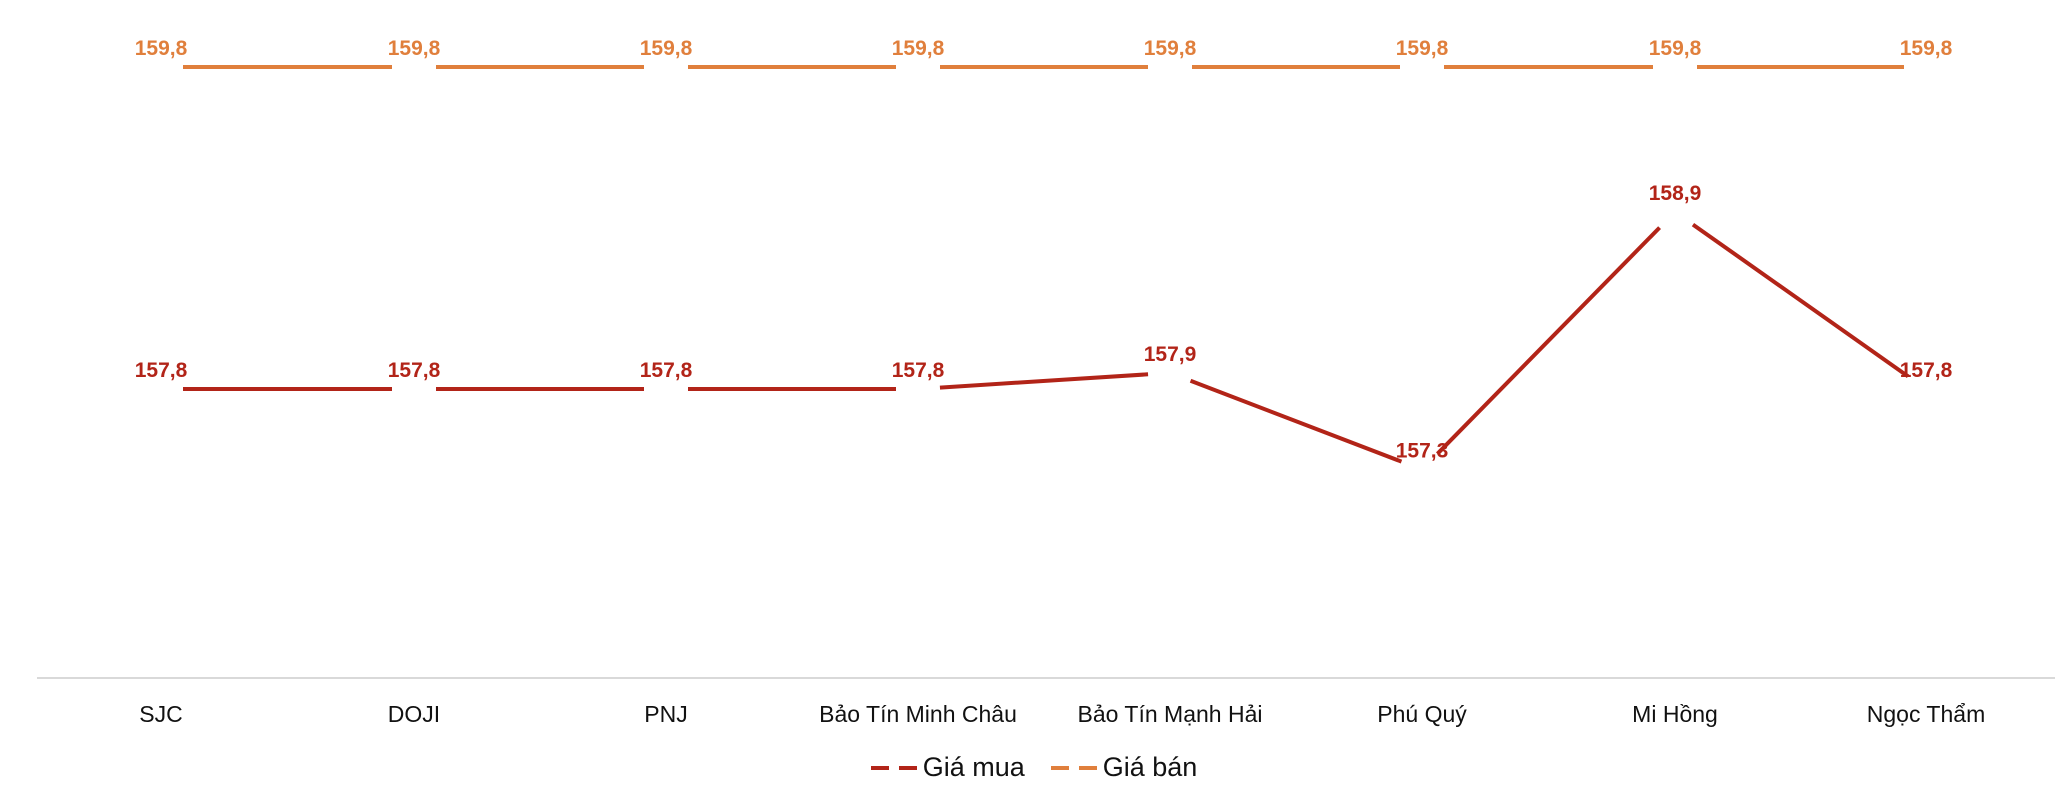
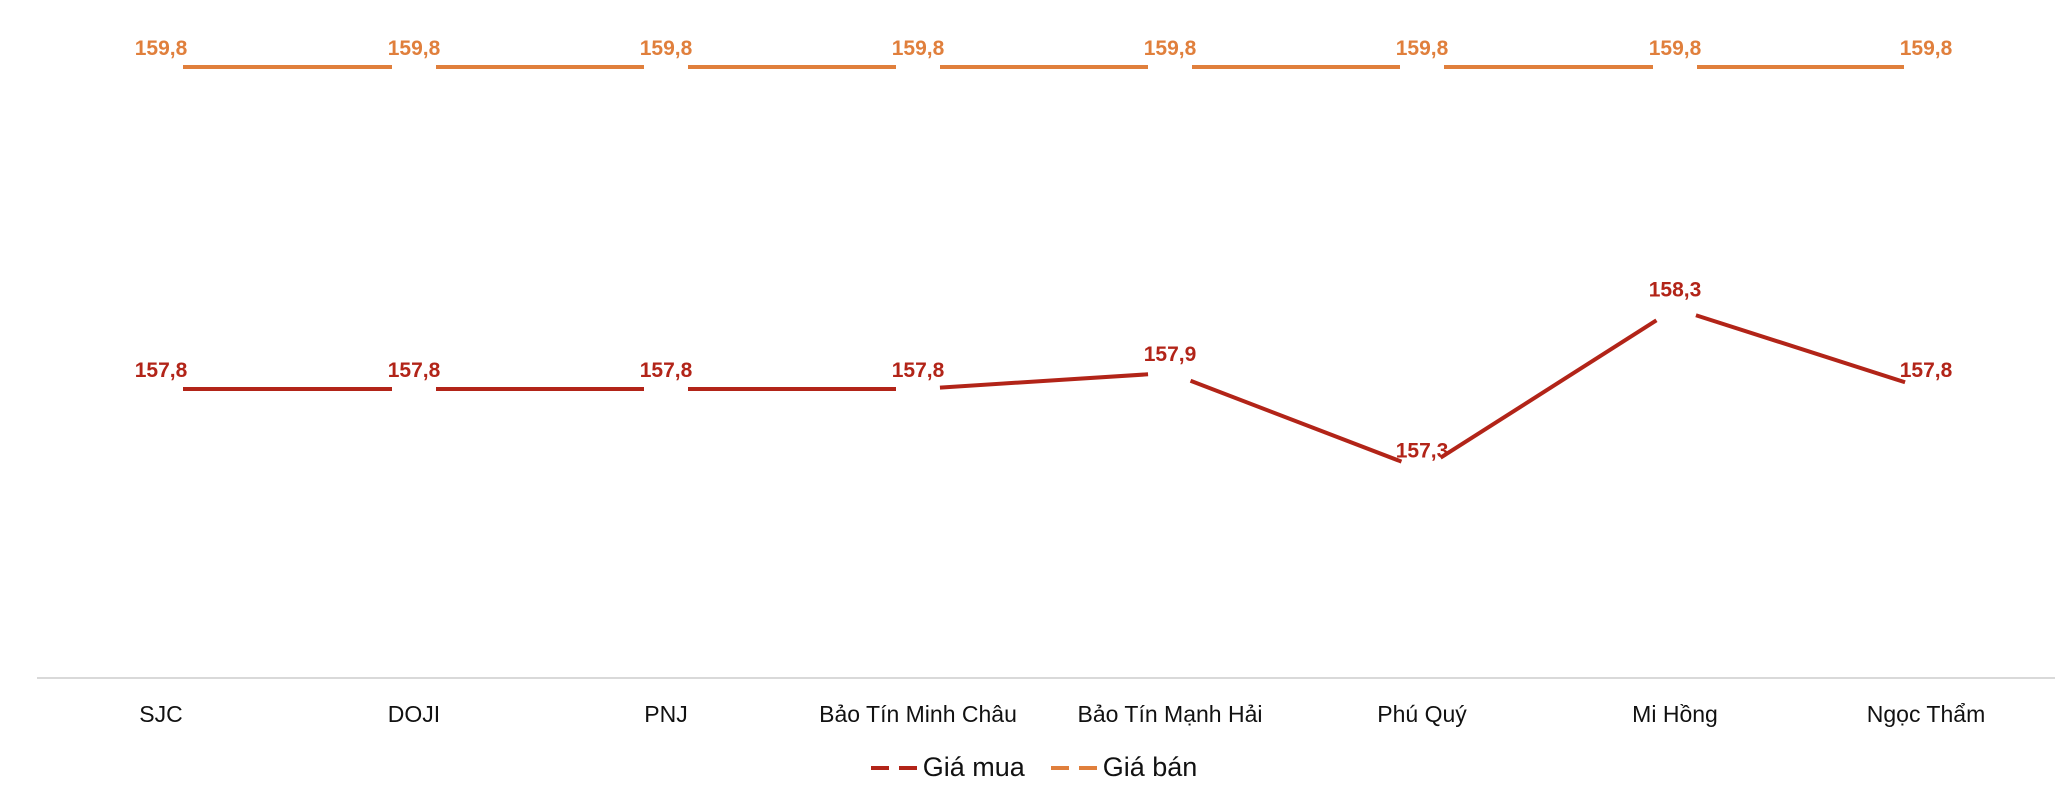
Giá mua/Mi Hồng: 158,9 -> 158,3
